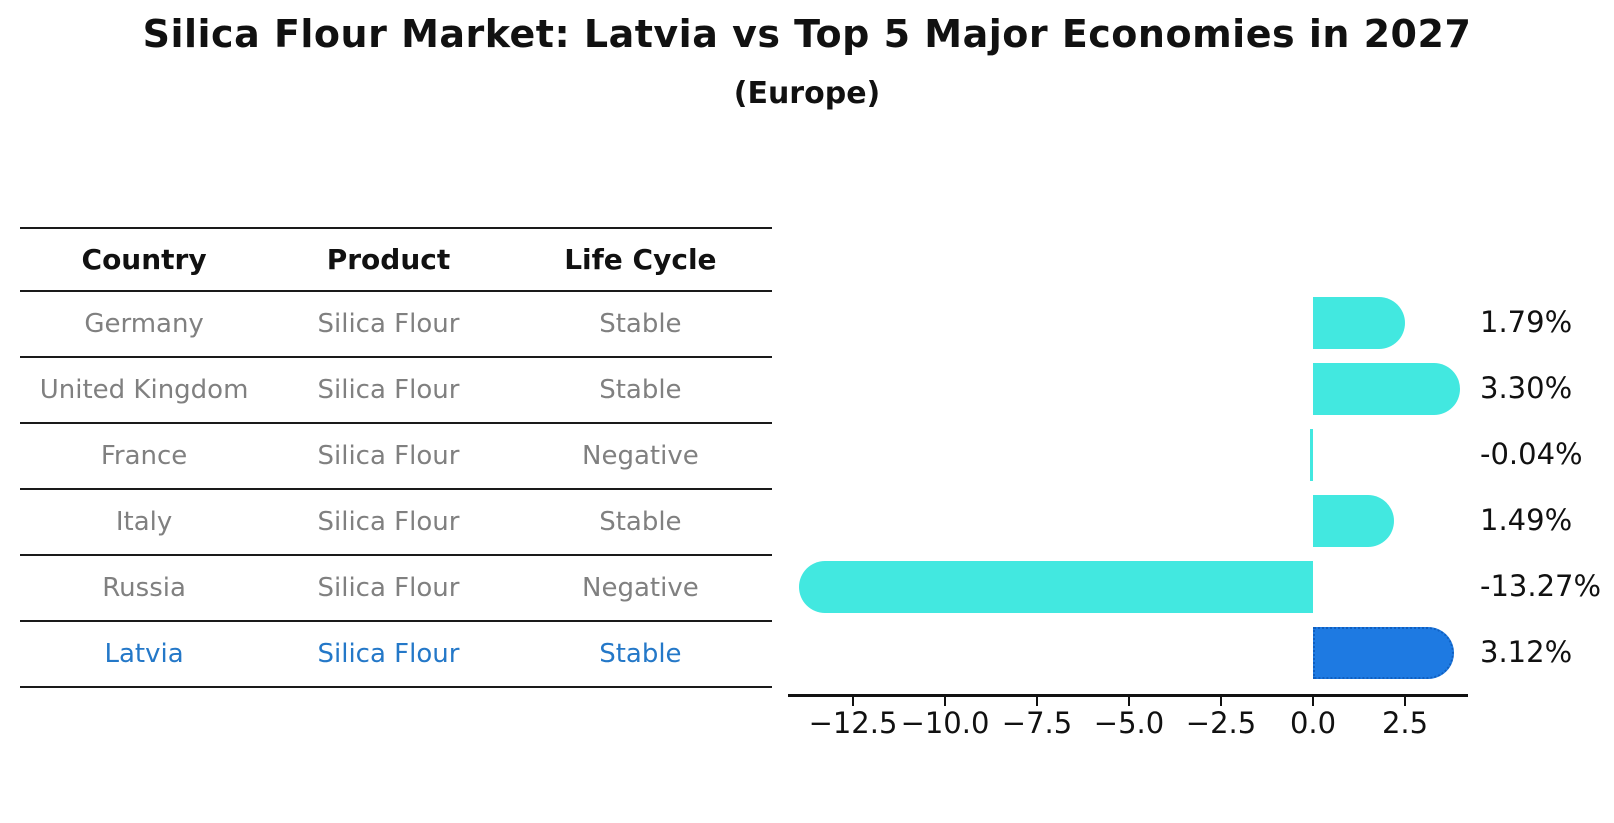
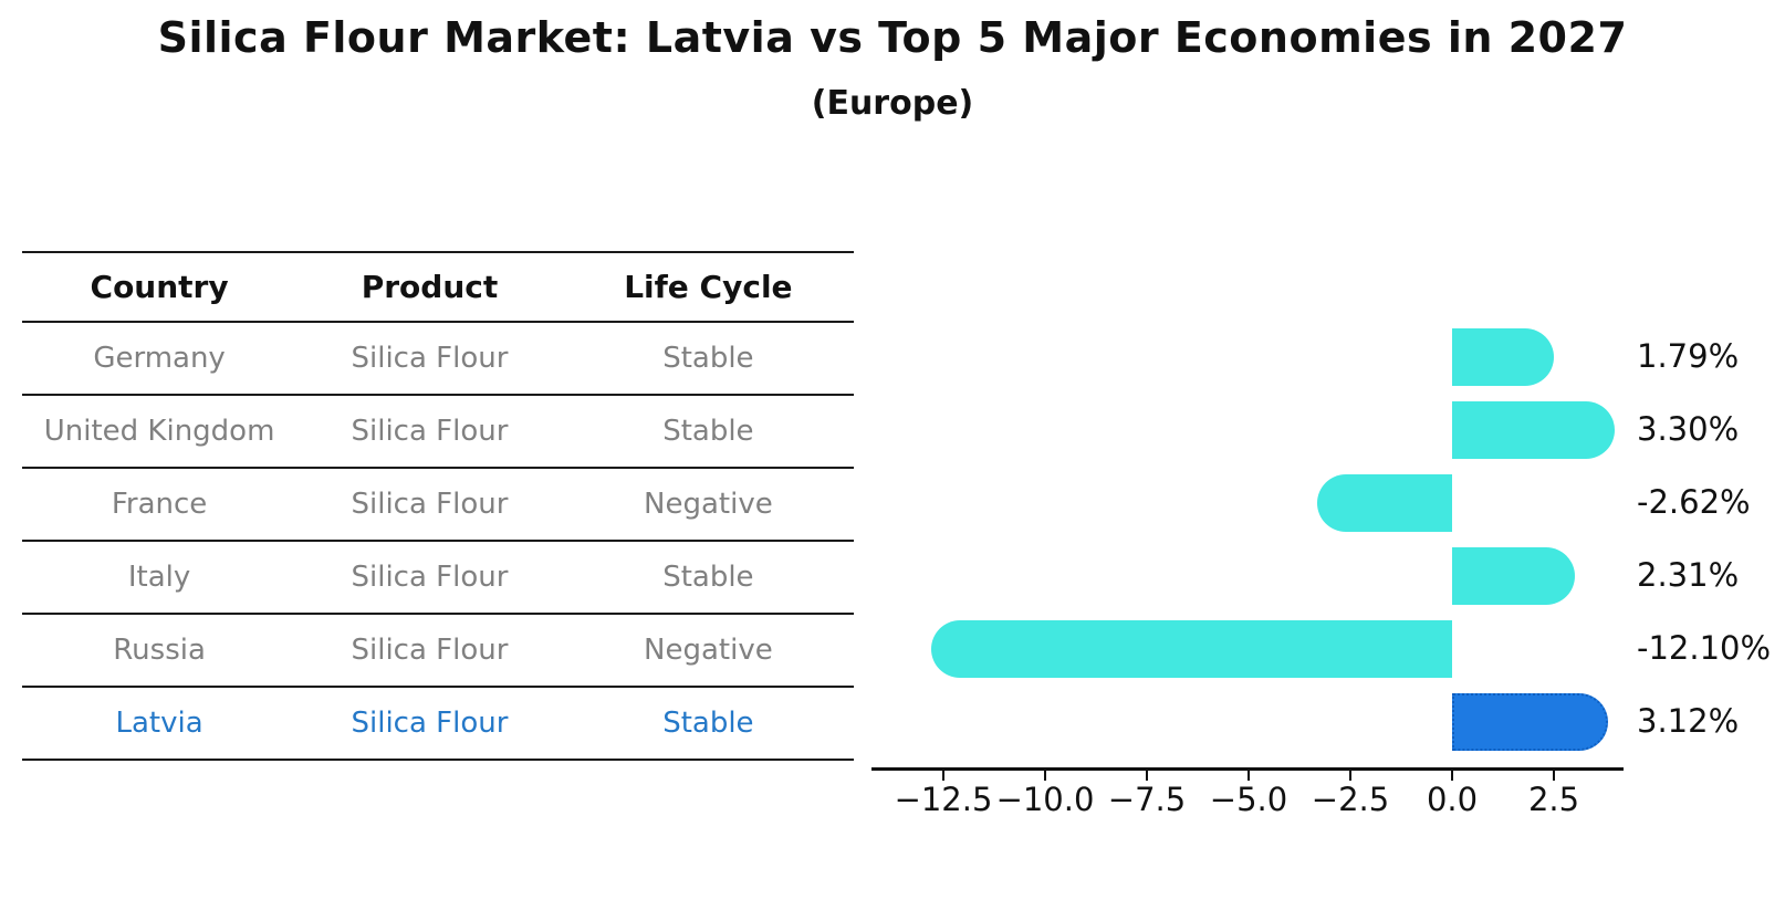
France: -0.04% -> -2.62%
Italy: 1.49% -> 2.31%
Russia: -13.27% -> -12.10%
